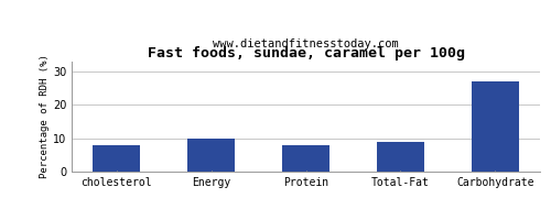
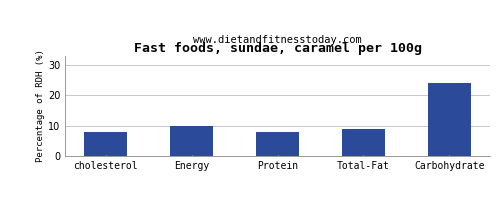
Carbohydrate: 27 -> 24
